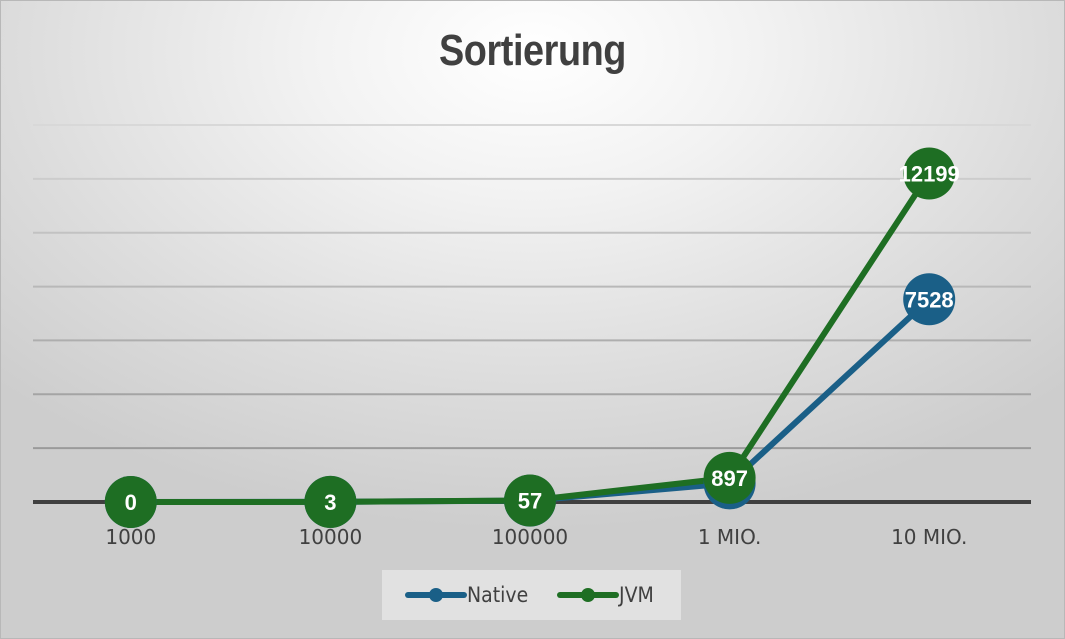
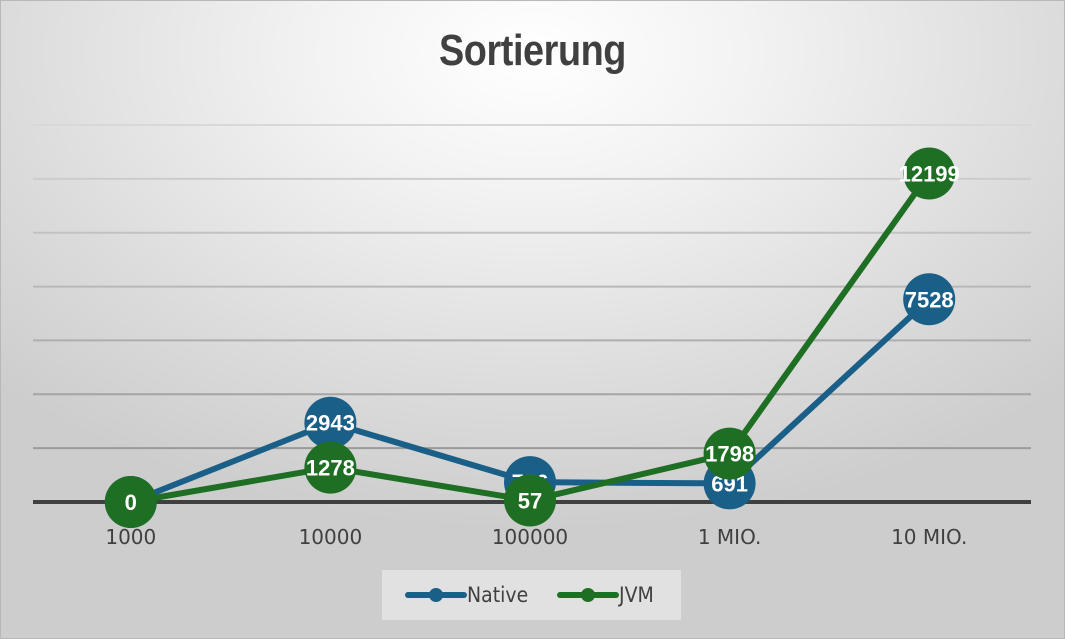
Native/10000: 5 -> 2943
JVM/10000: 3 -> 1278
Native/100000: 51 -> 736
JVM/1 MIO.: 897 -> 1798
